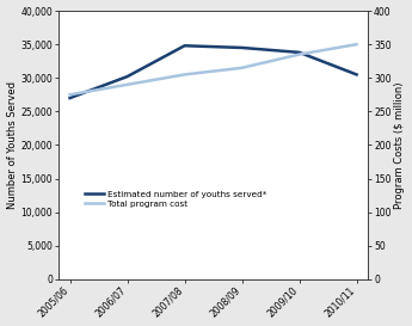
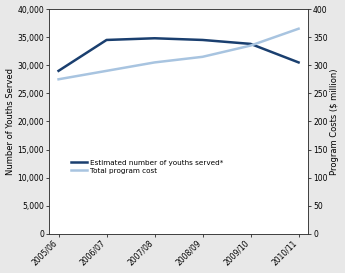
Estimated number of youths served*/2005/06: 27,000 -> 29,000
Estimated number of youths served*/2006/07: 30,200 -> 34,500
Total program cost/2010/11: 350 -> 365
